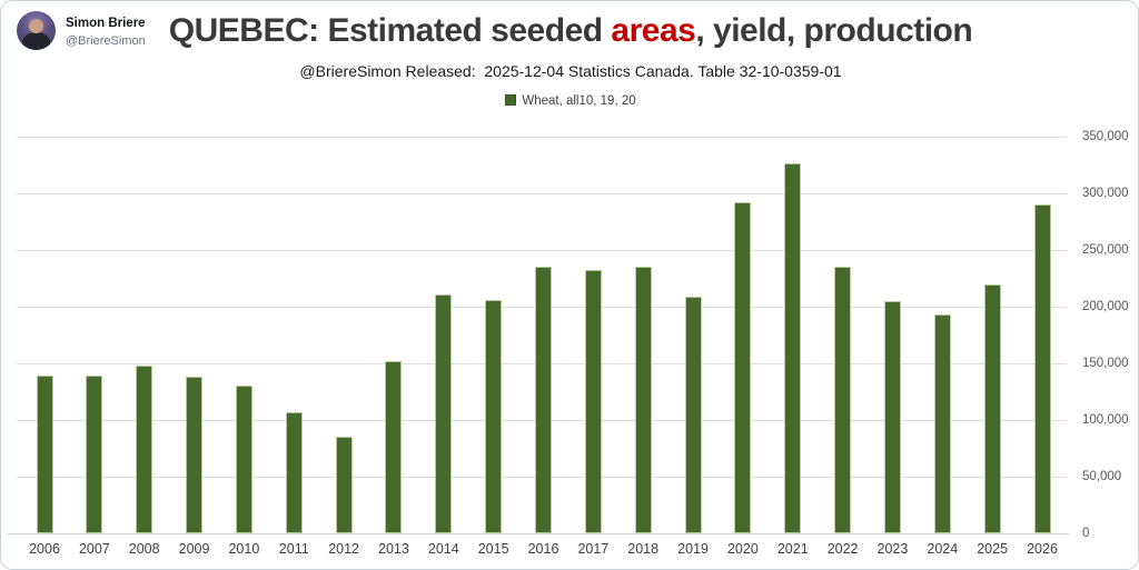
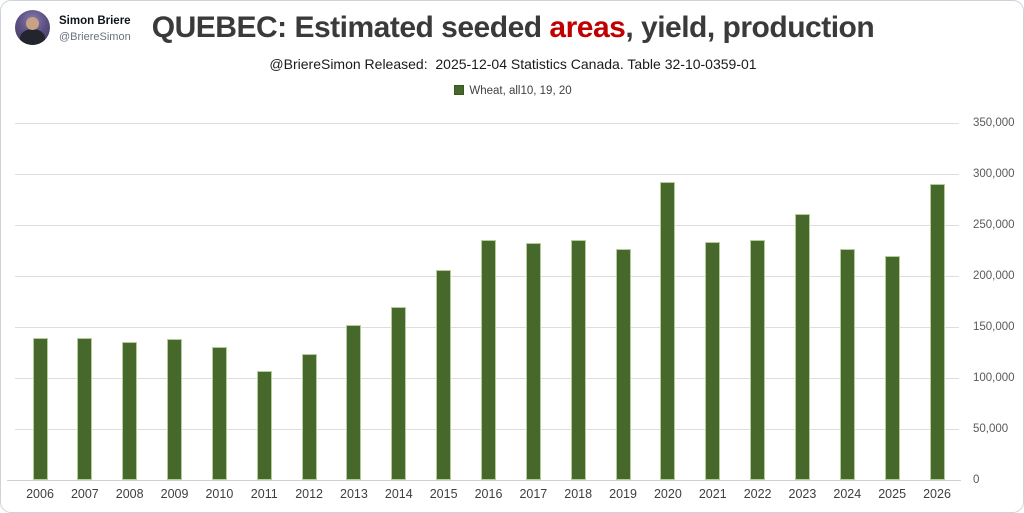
2008: 149000 -> 136000
2012: 86000 -> 124000
2014: 211000 -> 170000
2019: 209000 -> 226000
2021: 327000 -> 234000
2023: 205000 -> 262000
2024: 194000 -> 227000
